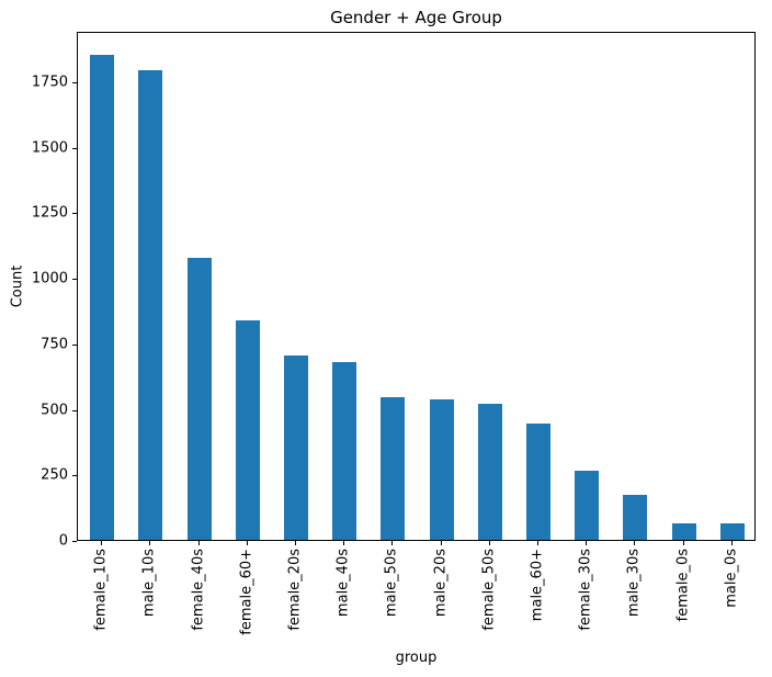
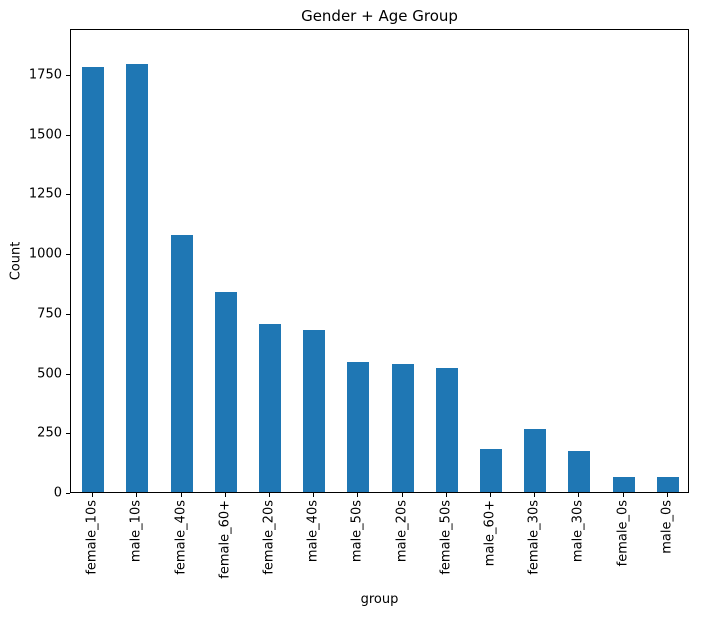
female_10s: 1850 -> 1780
male_60+: 440 -> 180
